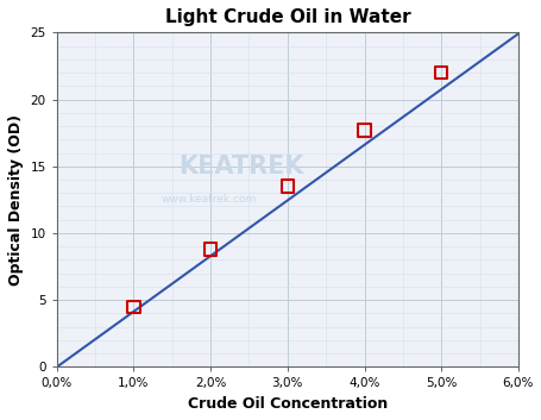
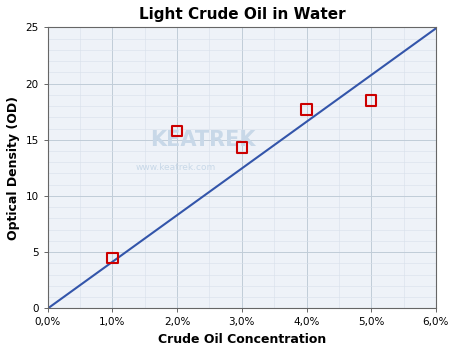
2,0%: 8.8 -> 15.8
3,0%: 13.5 -> 14.3
5,0%: 22.0 -> 18.5
